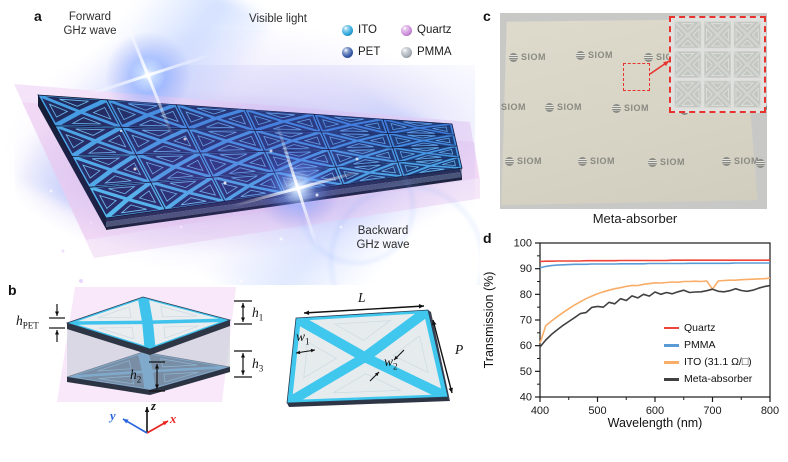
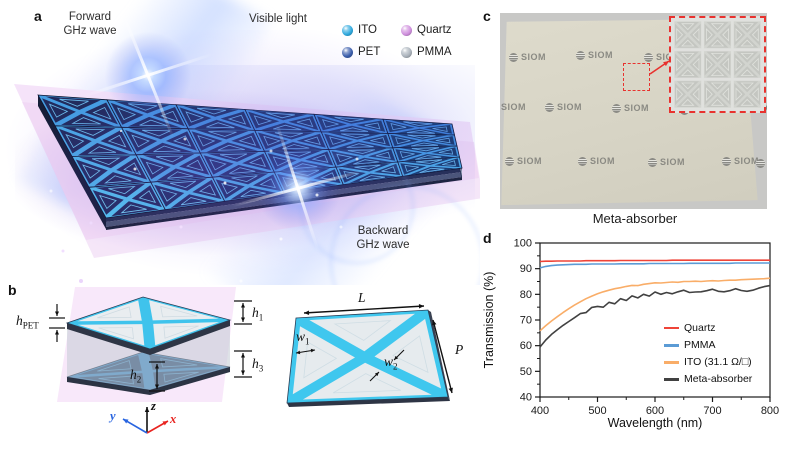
ITO (31.1 Ω/□)/400: 61 -> 66
ITO (31.1 Ω/□)/700: 82 -> 85
